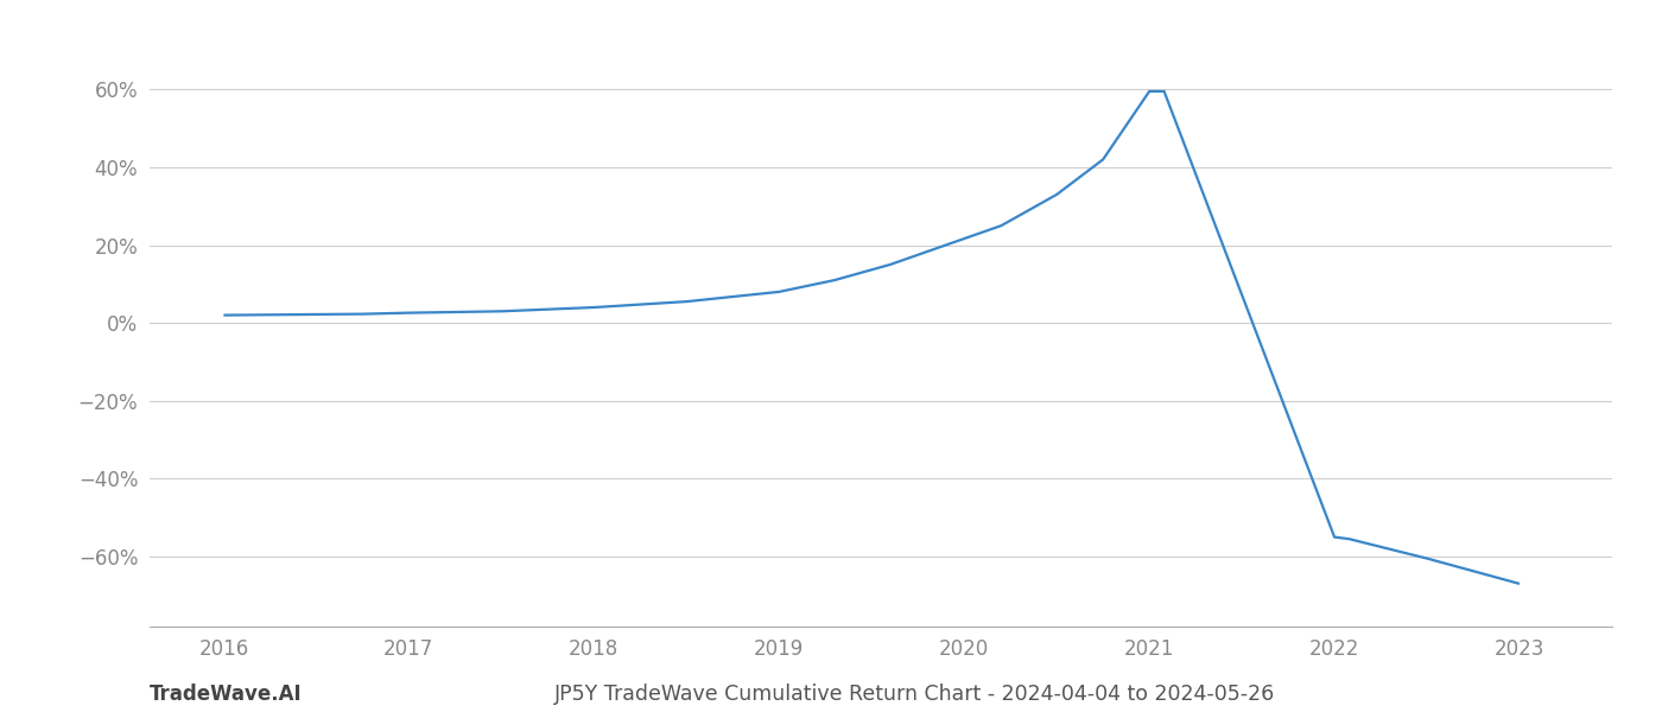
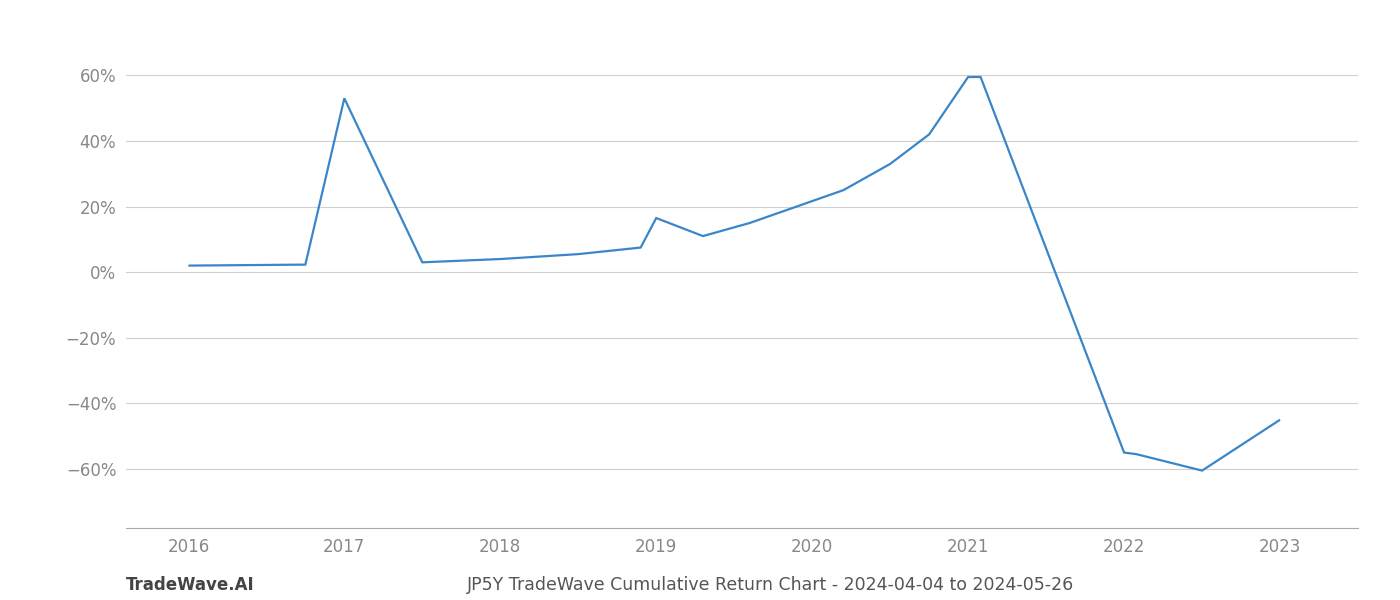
2017: 2.6% -> 53.0%
2019: 8.0% -> 16.5%
2023: -67.0% -> -45.0%
